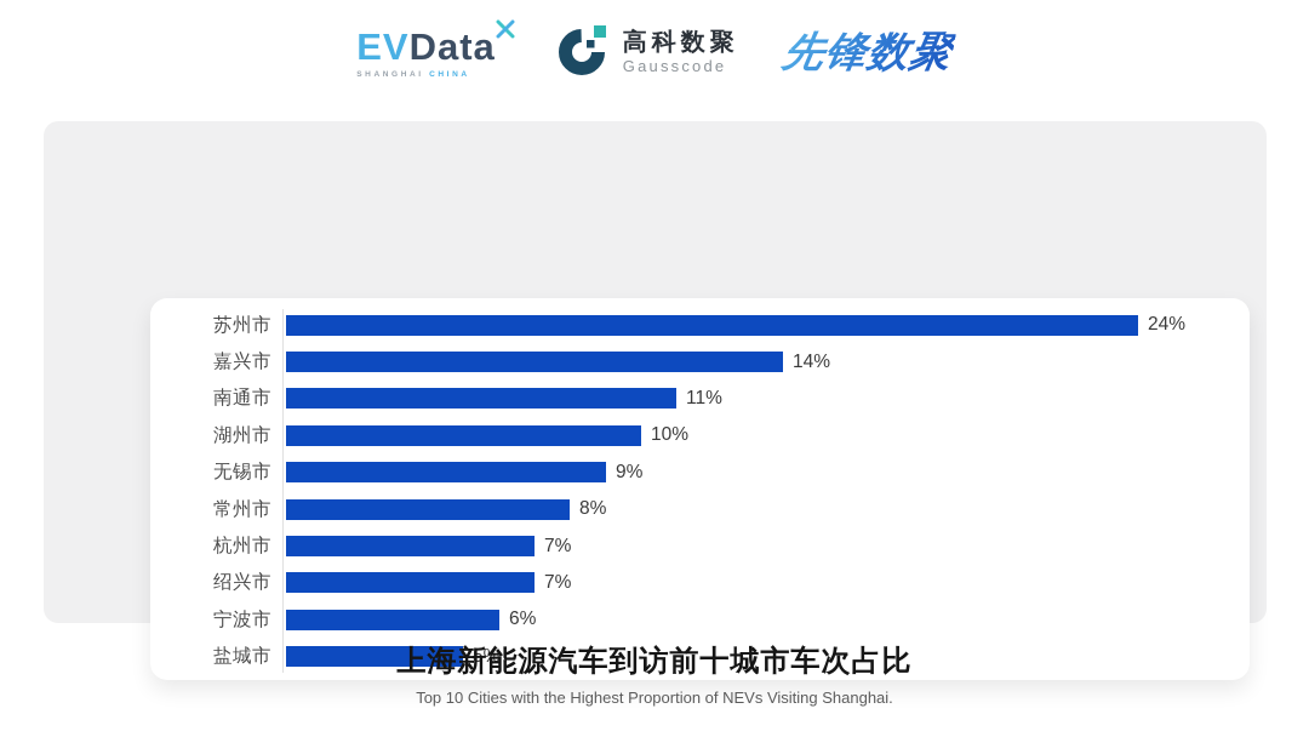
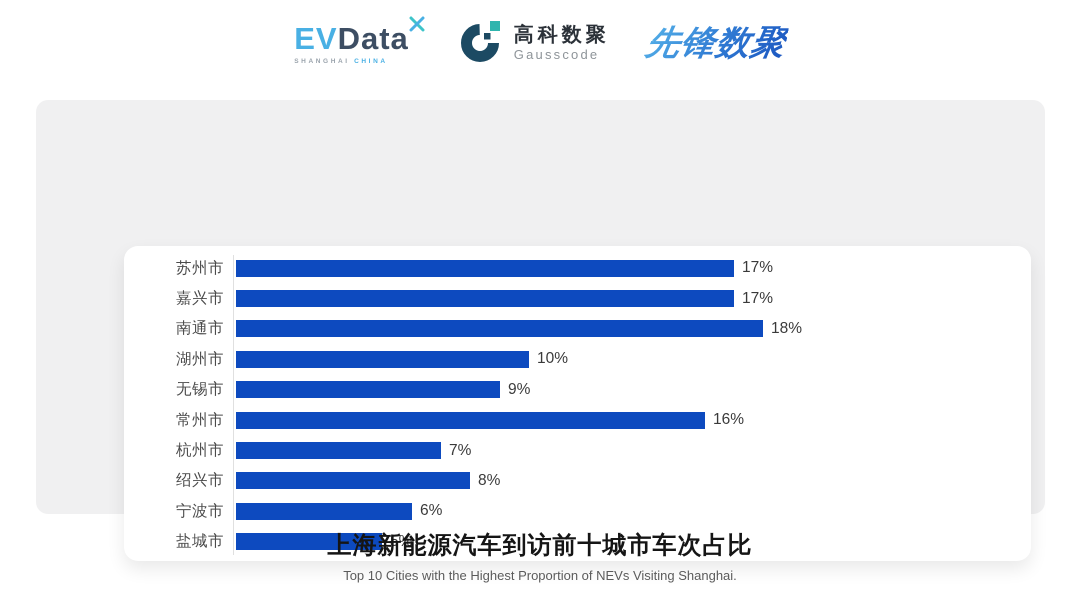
苏州市: 24% -> 17%
嘉兴市: 14% -> 17%
南通市: 11% -> 18%
常州市: 8% -> 16%
绍兴市: 7% -> 8%
